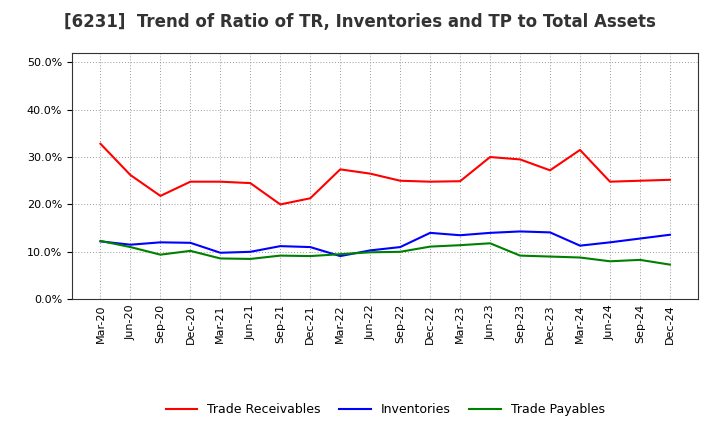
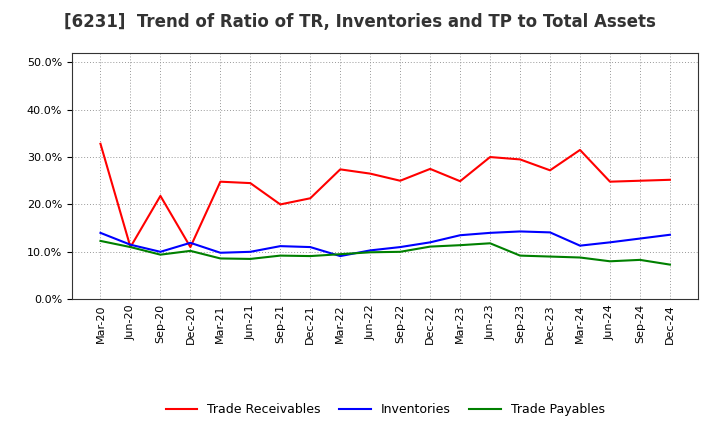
Inventories/Mar-20: 12.2% -> 14.0%
Trade Receivables/Jun-20: 26.2% -> 11.0%
Inventories/Sep-20: 12.0% -> 10.0%
Trade Receivables/Dec-20: 24.8% -> 11.0%
Trade Receivables/Dec-22: 24.8% -> 27.5%
Inventories/Dec-22: 14.0% -> 12.0%
